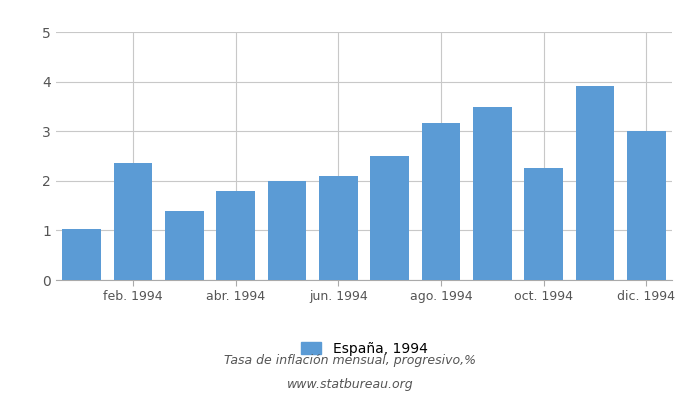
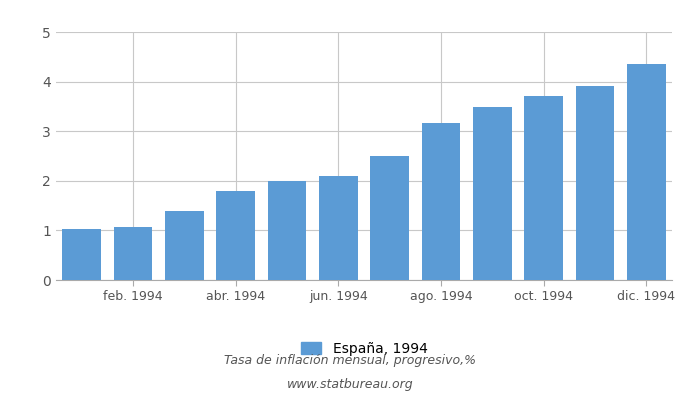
feb. 1994: 2.35 -> 1.06
oct. 1994: 2.25 -> 3.71
dic. 1994: 3.00 -> 4.35
